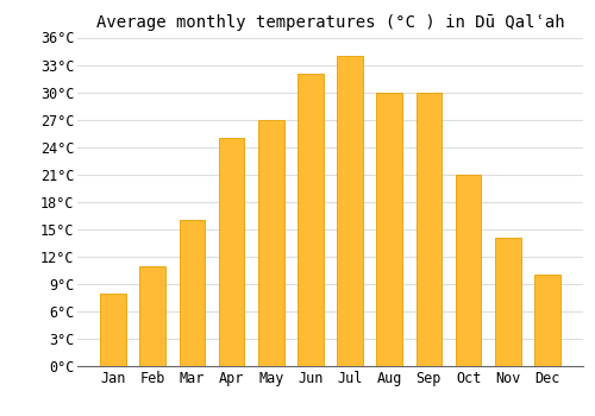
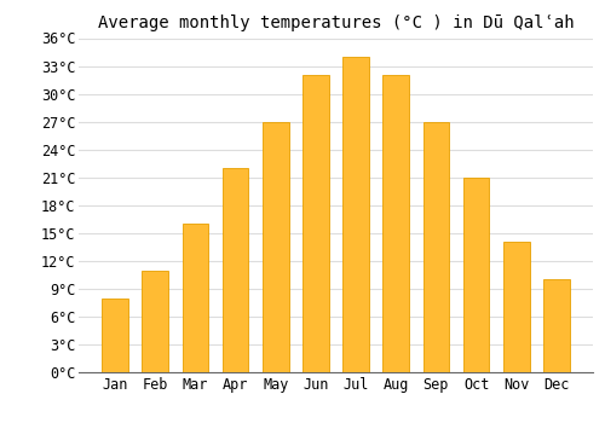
Apr: 25°C -> 22°C
Aug: 30°C -> 32°C
Sep: 30°C -> 27°C
